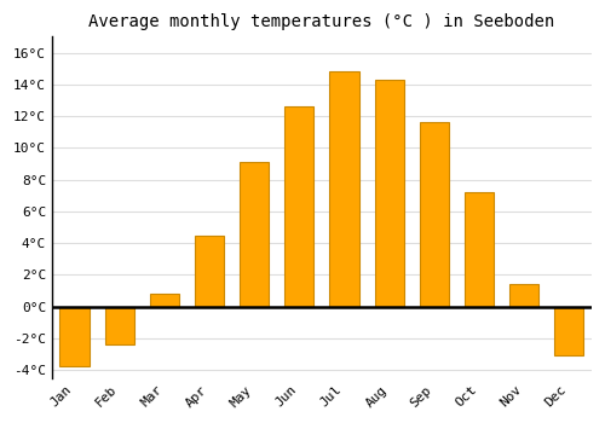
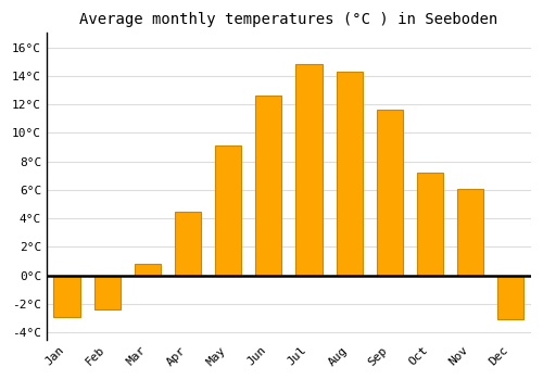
Jan: -3.8°C -> -2.9°C
Nov: 1.4°C -> 6.1°C
